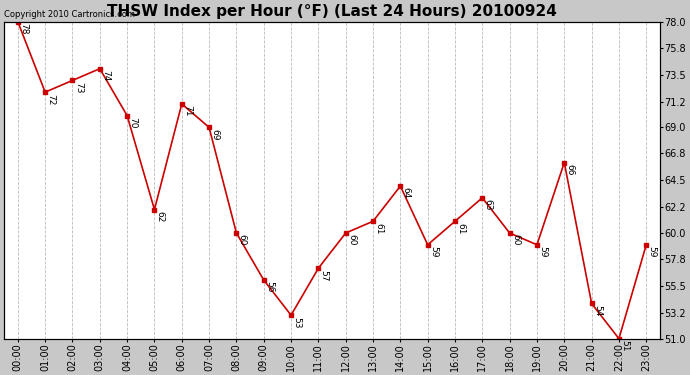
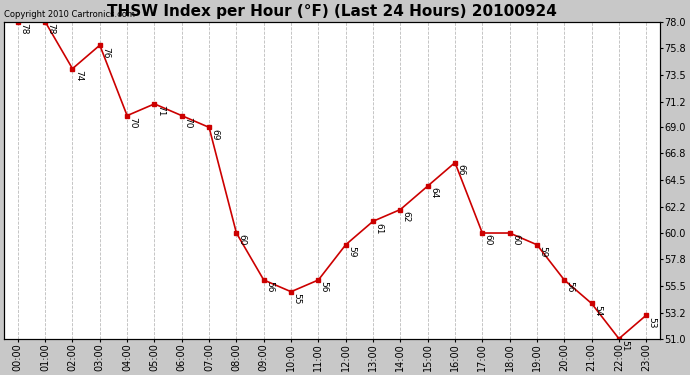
01:00: 72 -> 78
02:00: 73 -> 74
03:00: 74 -> 76
05:00: 62 -> 71
06:00: 71 -> 70
10:00: 53 -> 55
11:00: 57 -> 56
12:00: 60 -> 59
14:00: 64 -> 62
15:00: 59 -> 64
16:00: 61 -> 66
17:00: 63 -> 60
20:00: 66 -> 56
23:00: 59 -> 53
